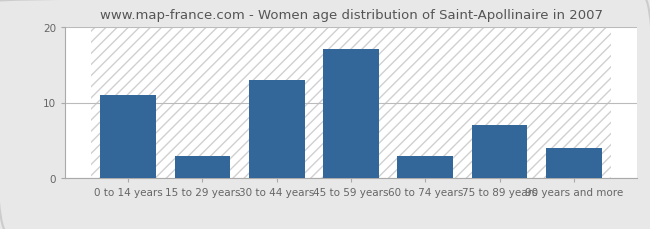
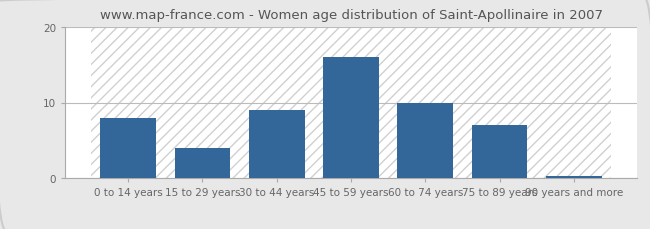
0 to 14 years: 11.0 -> 8.0
15 to 29 years: 3.0 -> 4.0
30 to 44 years: 13.0 -> 9.0
45 to 59 years: 17.0 -> 16.0
60 to 74 years: 3.0 -> 10.0
90 years and more: 4.0 -> 0.3
